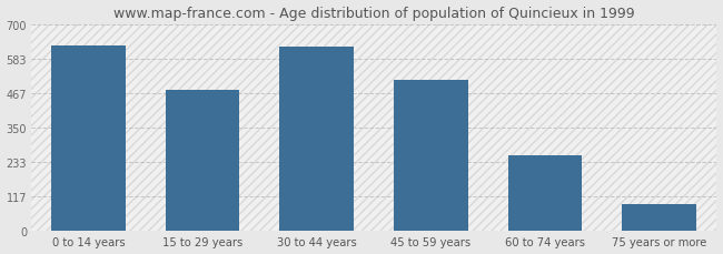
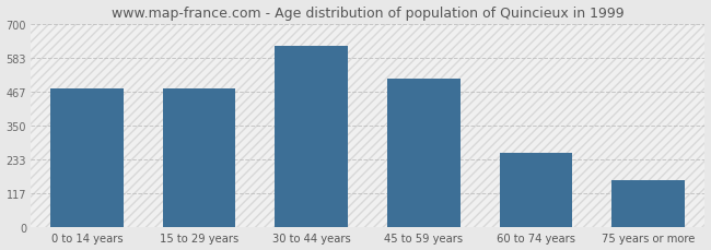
0 to 14 years: 625 -> 475
75 years or more: 90 -> 160
